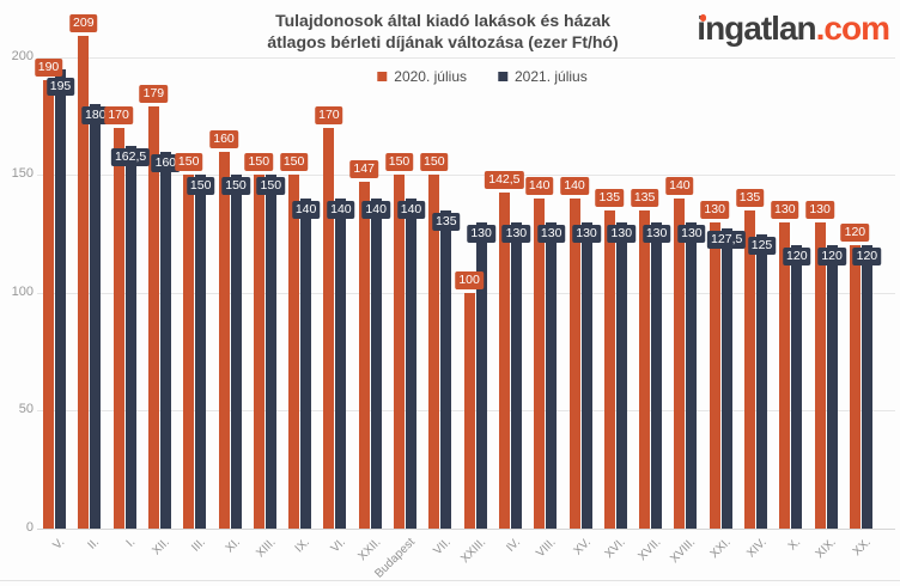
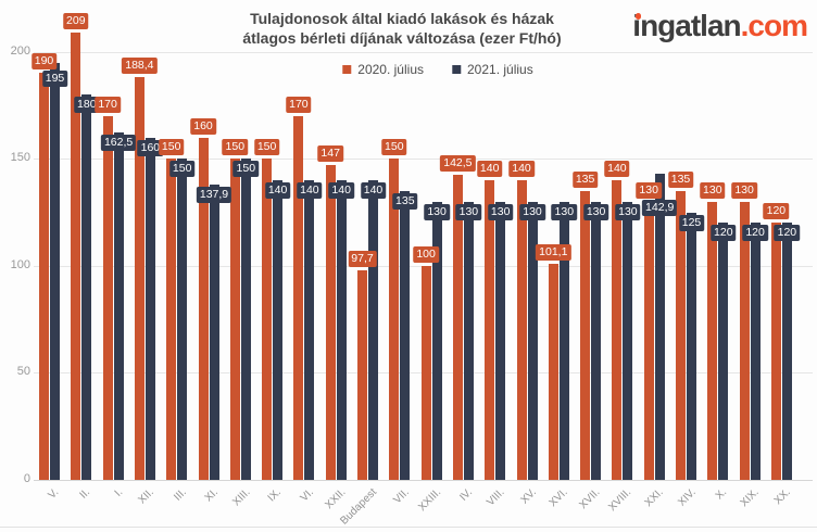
2020. július/XII.: 179 -> 188,4
2021. július/XI.: 150 -> 137,9
2020. július/Budapest: 150 -> 97,7
2020. július/XVI.: 135 -> 101,1
2021. július/XXI.: 127,5 -> 142,9
